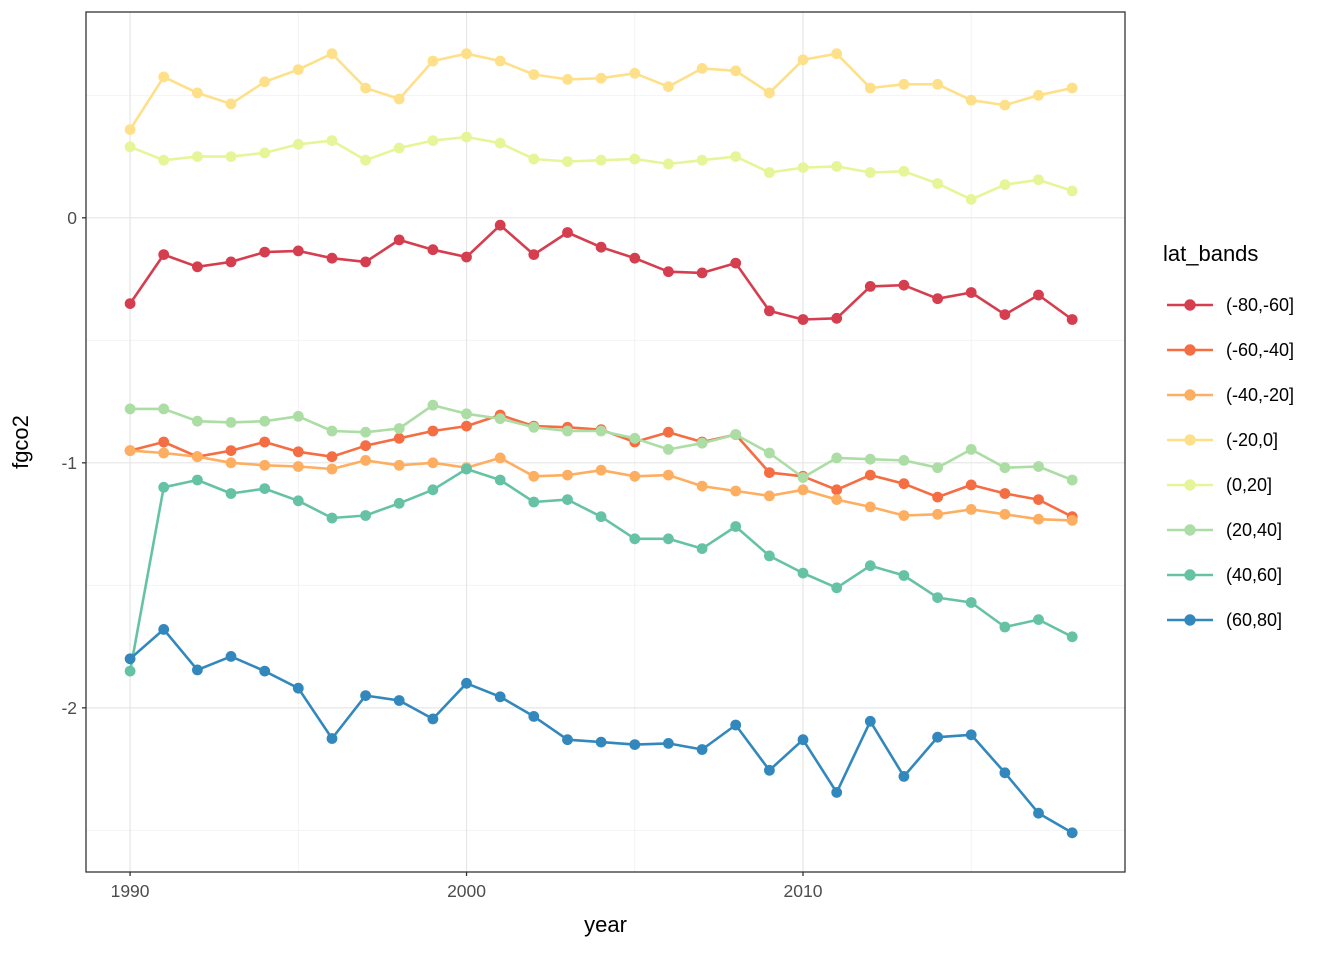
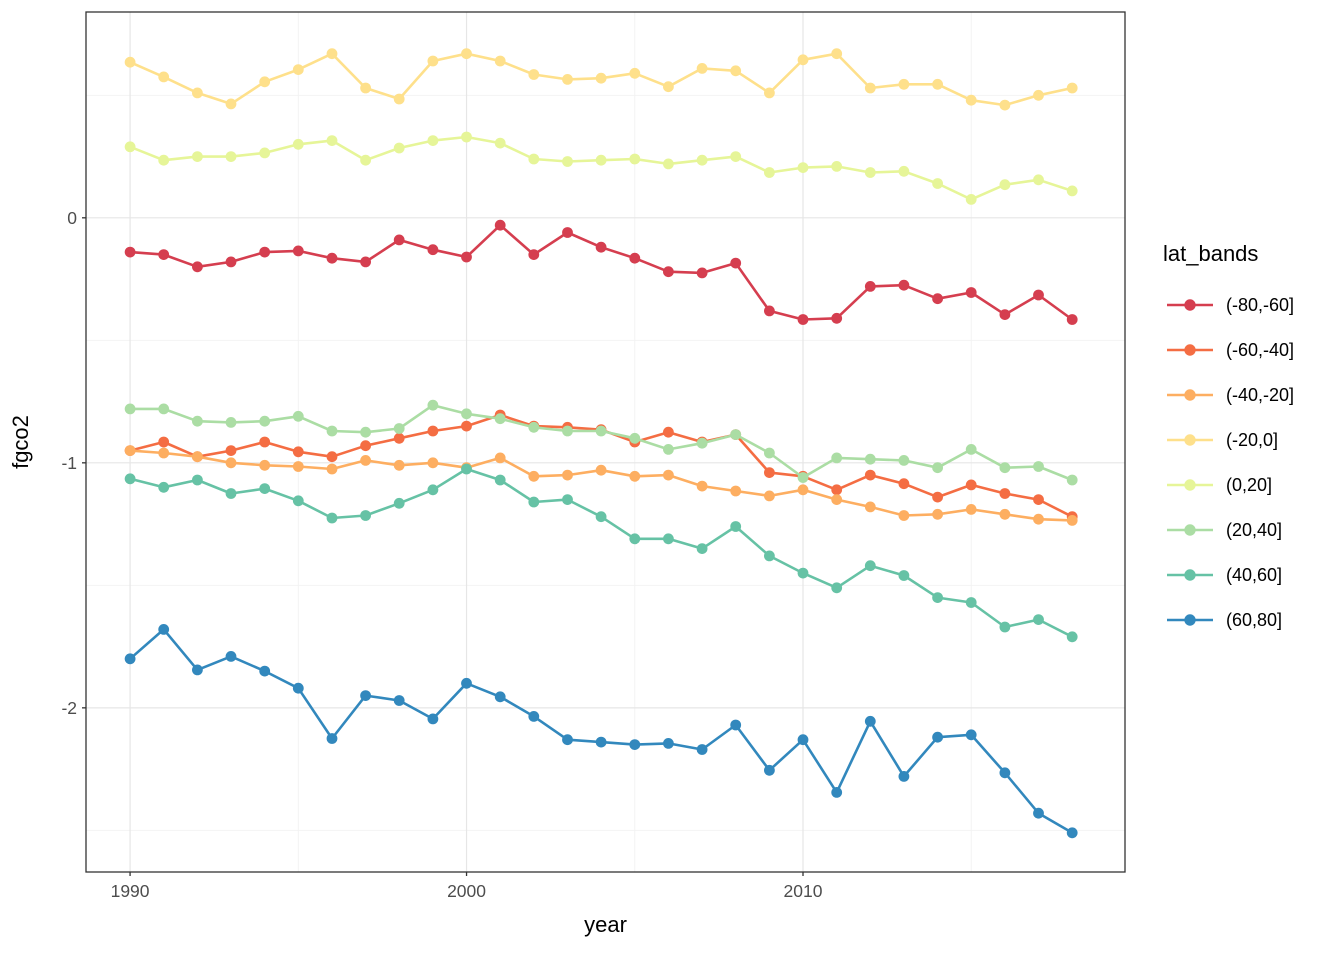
(-80,-60]/1990: -0.35 -> -0.14
(-20,0]/1990: 0.36 -> 0.64
(40,60]/1990: -1.85 -> -1.06
